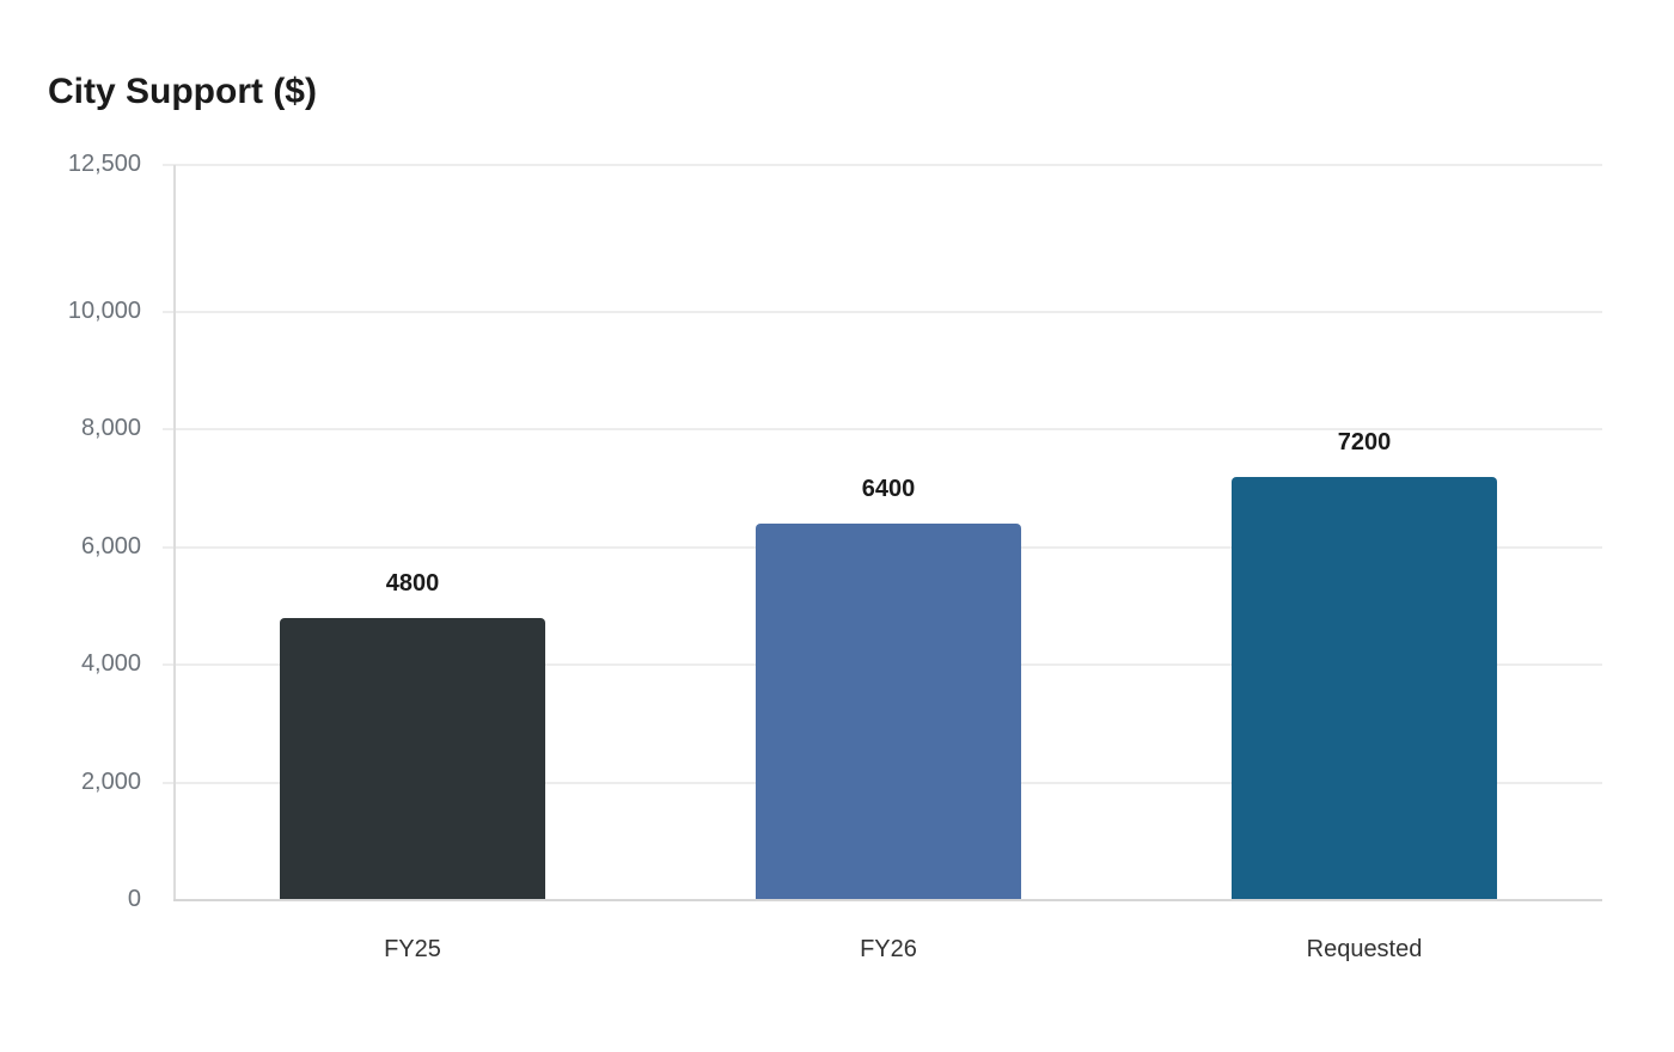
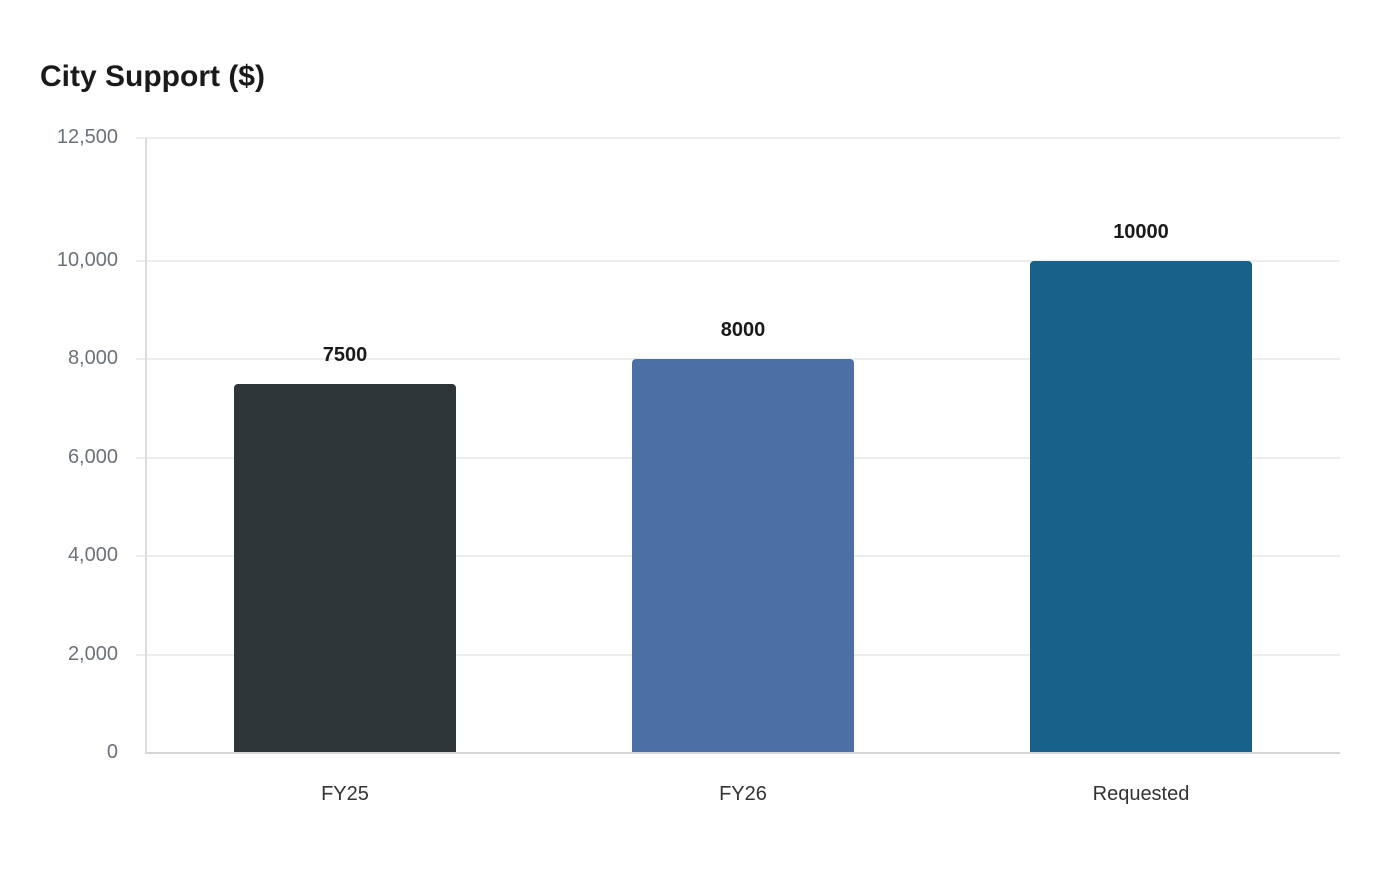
FY25: 4800 -> 7500
FY26: 6400 -> 8000
Requested: 7200 -> 10000
